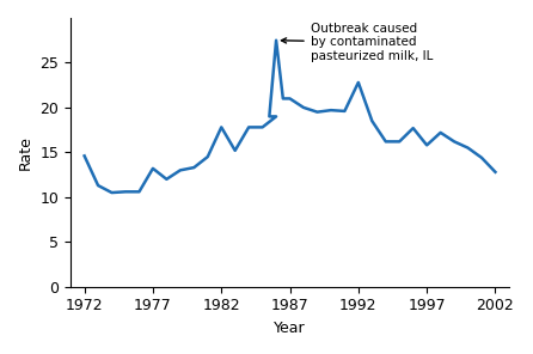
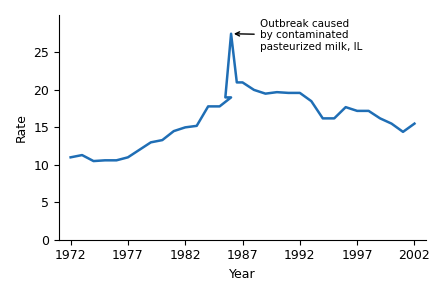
1972: 14.6 -> 11.0
1977: 13.2 -> 11.0
1982: 17.8 -> 15.0
1992: 22.8 -> 19.6
1997: 15.8 -> 17.2
2002: 12.8 -> 15.5
